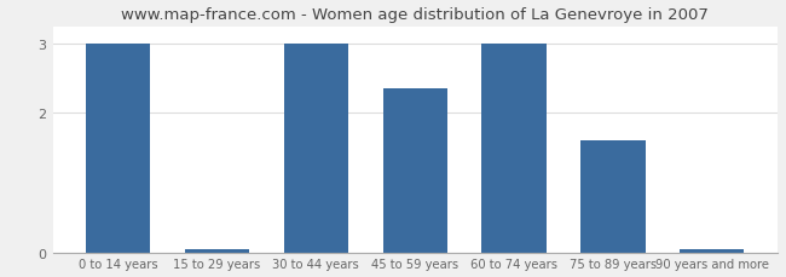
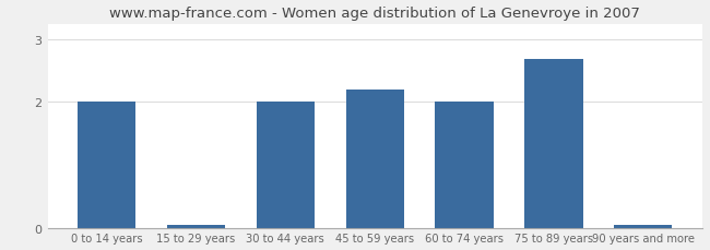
0 to 14 years: 3.00 -> 2.00
30 to 44 years: 3.00 -> 2.00
45 to 59 years: 2.35 -> 2.20
60 to 74 years: 3.00 -> 2.00
75 to 89 years: 1.60 -> 2.68
